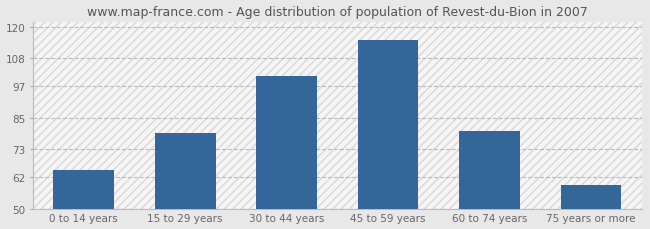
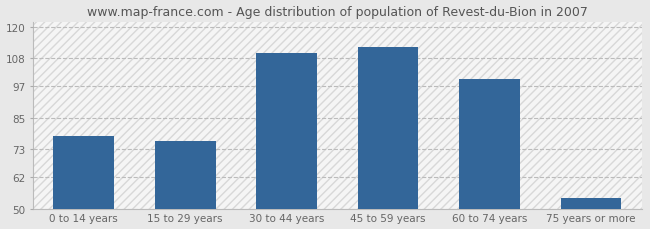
0 to 14 years: 65 -> 78
15 to 29 years: 79 -> 76
30 to 44 years: 101 -> 110
45 to 59 years: 115 -> 112
60 to 74 years: 80 -> 100
75 years or more: 59 -> 54
